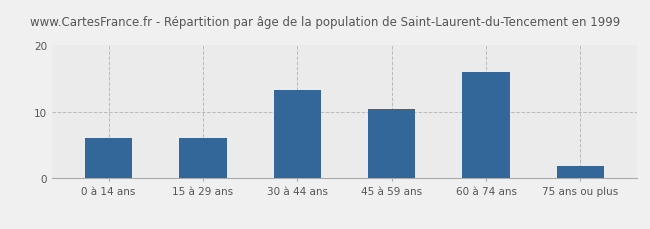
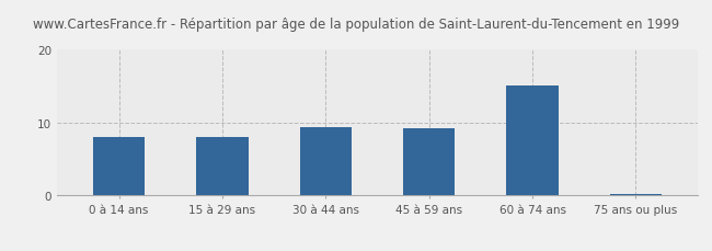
0 à 14 ans: 6.0 -> 8.0
15 à 29 ans: 6.0 -> 8.0
30 à 44 ans: 13.2 -> 9.3
45 à 59 ans: 10.4 -> 9.2
60 à 74 ans: 16.0 -> 15.0
75 ans ou plus: 1.8 -> 0.2
